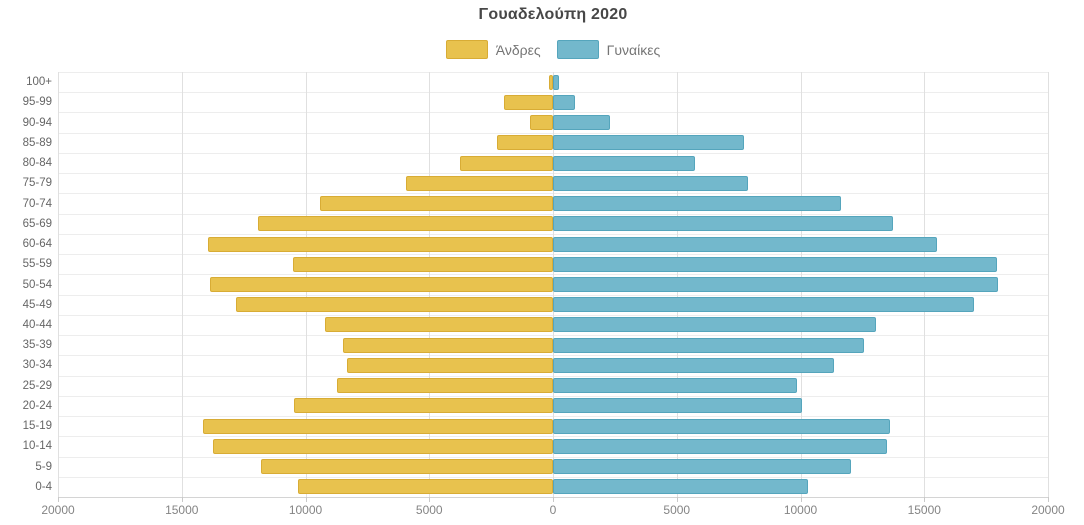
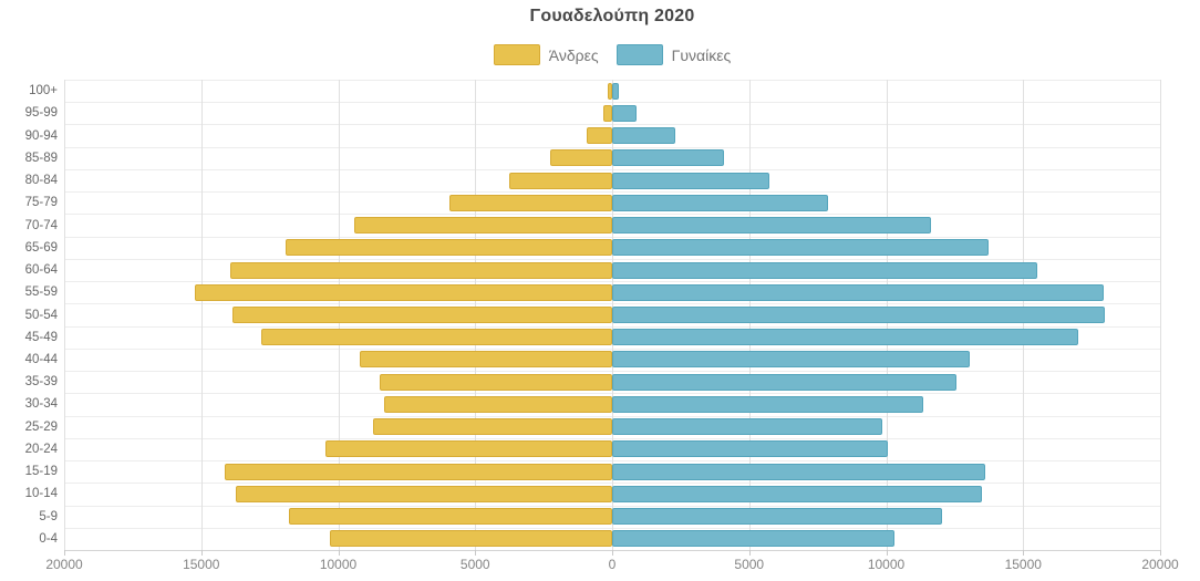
Άνδρες/95-99: 2000 -> 300
Γυναίκες/85-89: 7700 -> 4100
Άνδρες/55-59: 10500 -> 15200
